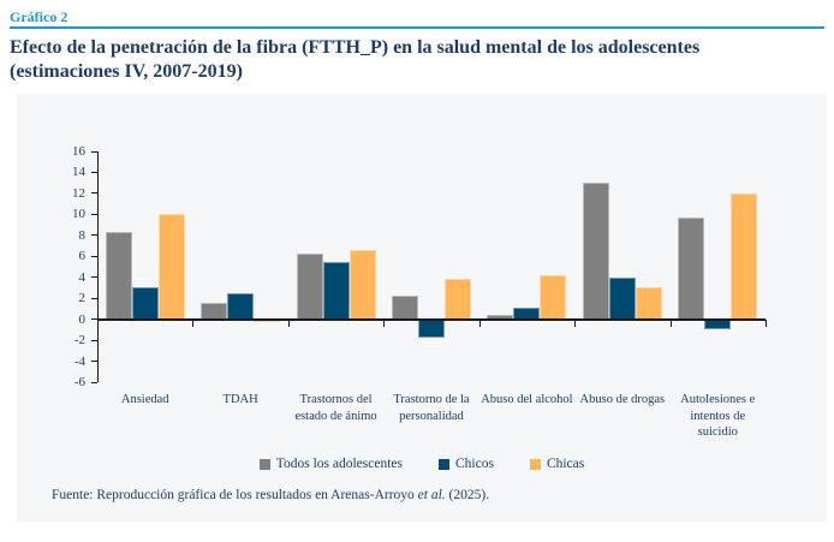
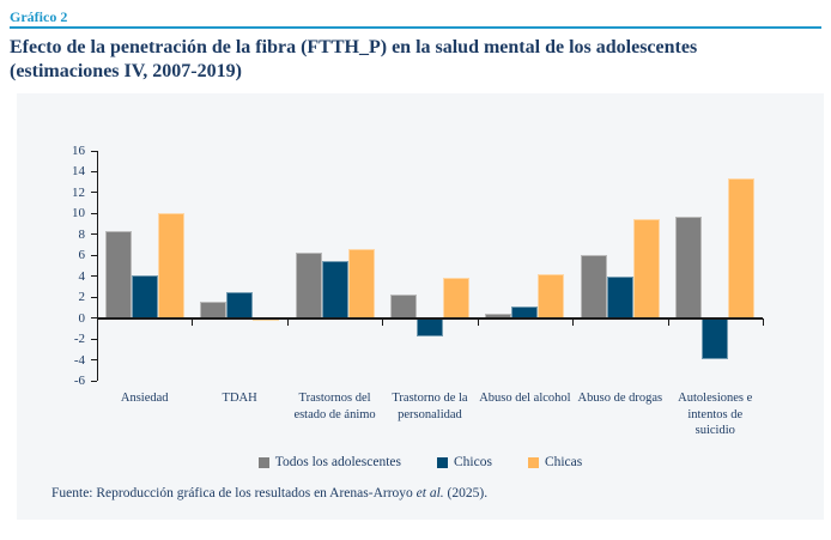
Chicos/Ansiedad: 3 -> 4
Todos los adolescentes/Abuso de drogas: 13 -> 6
Chicas/Abuso de drogas: 3 -> 10
Chicos/Autolesiones e intentos de suicidio: -1 -> -4
Chicas/Autolesiones e intentos de suicidio: 12 -> 13
